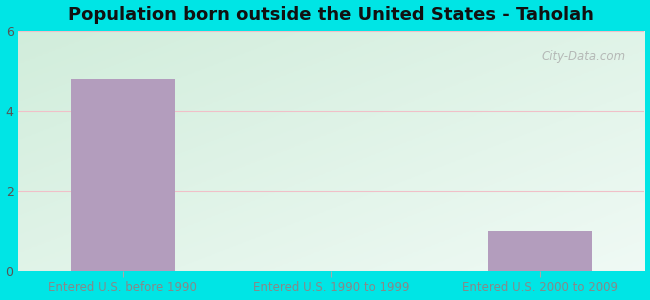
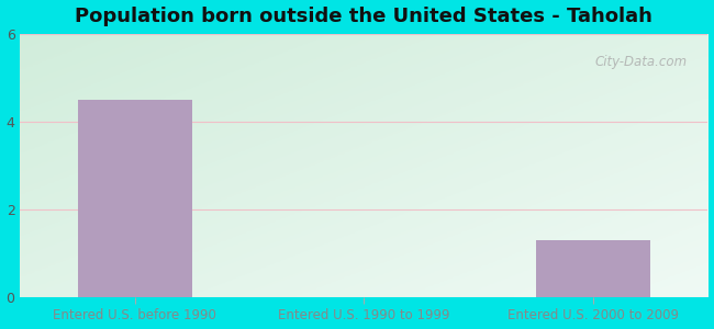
Entered U.S. before 1990: 4.8 -> 4.5
Entered U.S. 2000 to 2009: 1.0 -> 1.3
